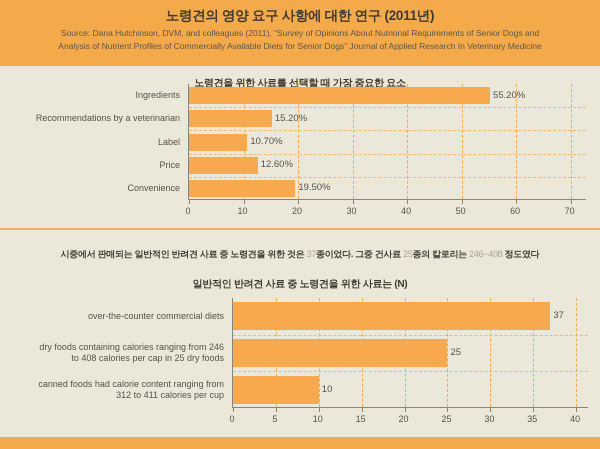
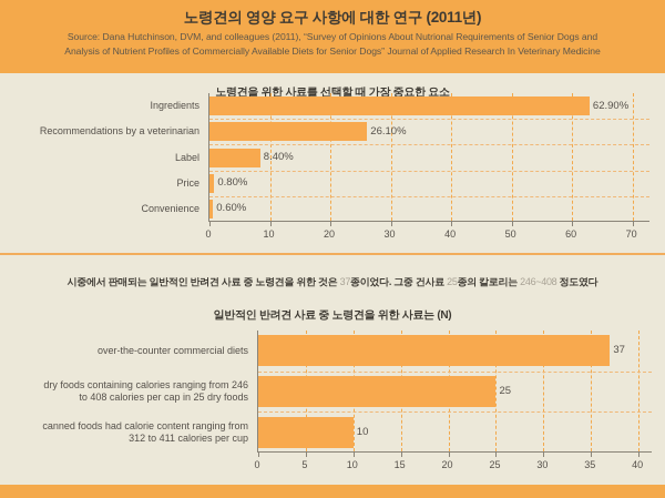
노령견을 위한 사료를 선택할 때 가장 중요한 요소/Ingredients: 55.20% -> 62.90%
노령견을 위한 사료를 선택할 때 가장 중요한 요소/Recommendations by a veterinarian: 15.20% -> 26.10%
노령견을 위한 사료를 선택할 때 가장 중요한 요소/Label: 10.70% -> 8.40%
노령견을 위한 사료를 선택할 때 가장 중요한 요소/Price: 12.60% -> 0.80%
노령견을 위한 사료를 선택할 때 가장 중요한 요소/Convenience: 19.50% -> 0.60%
